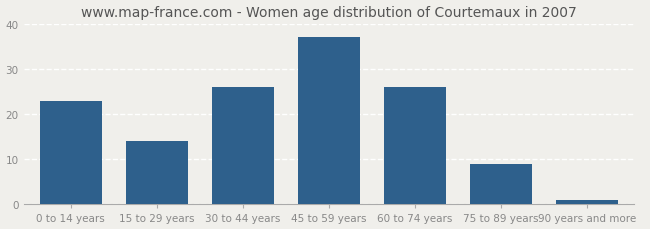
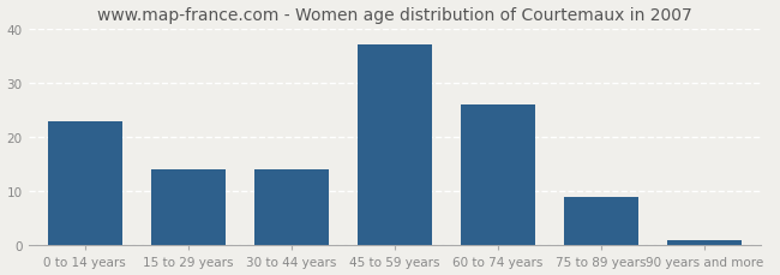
30 to 44 years: 26 -> 14
